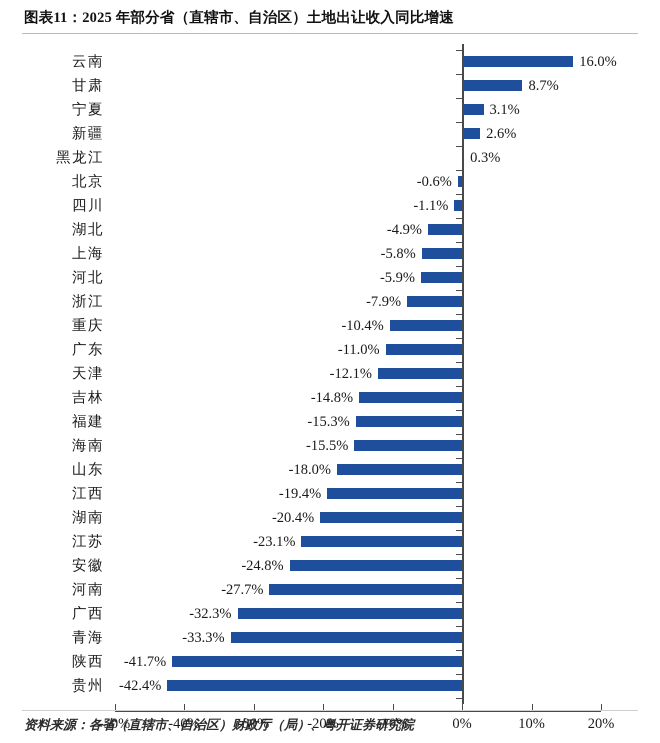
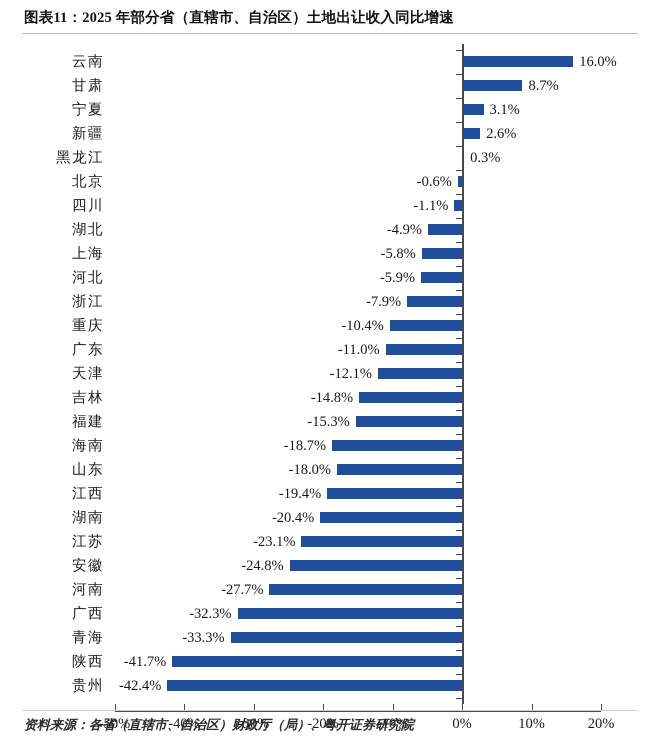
海南: -15.5% -> -18.7%
